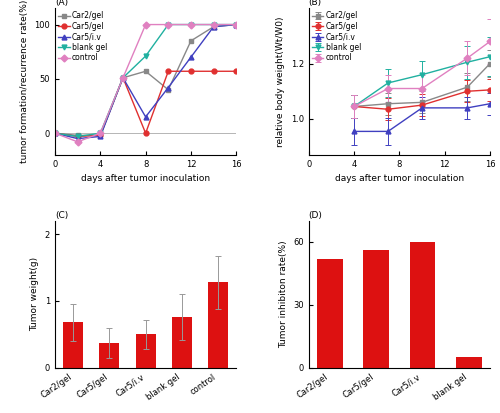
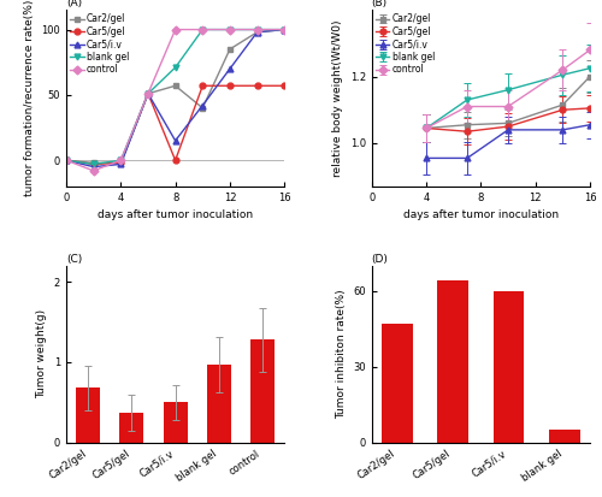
(C)/blank gel: 0.76 -> 0.97
(D)/Car2/gel: 52 -> 47
(D)/Car5/gel: 56 -> 64
